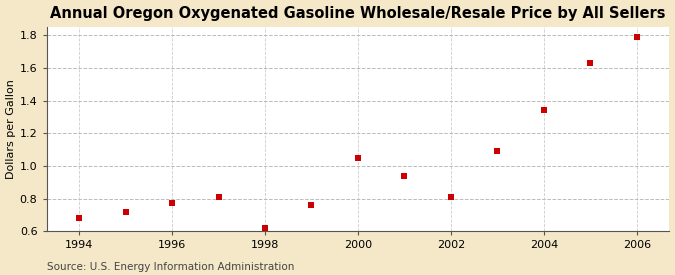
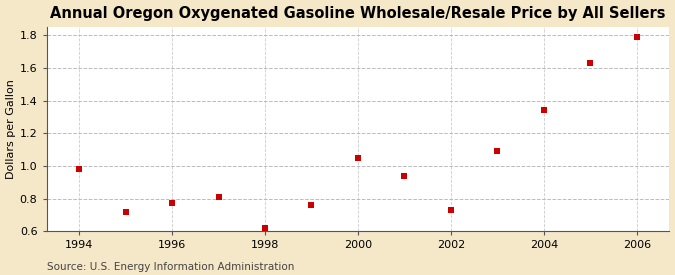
1994: 0.68 -> 0.98
2002: 0.81 -> 0.73
